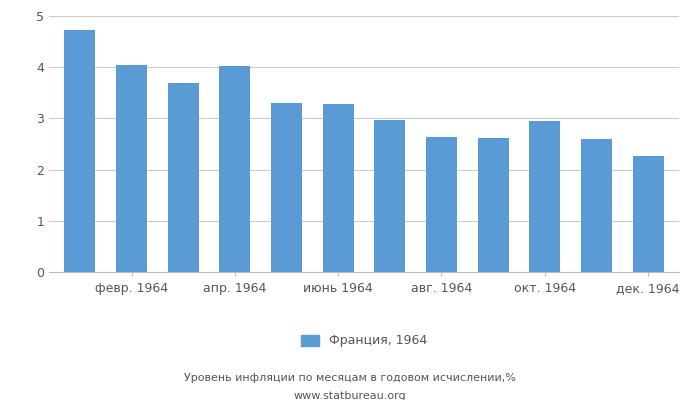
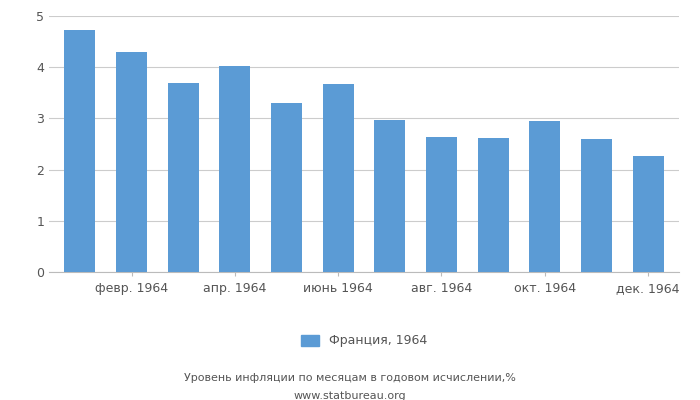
февр. 1964: 4.04 -> 4.30
июнь 1964: 3.29 -> 3.68
